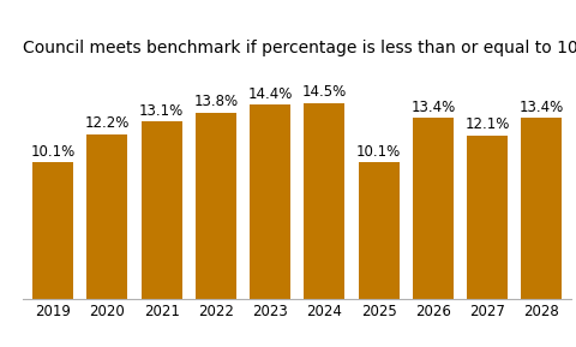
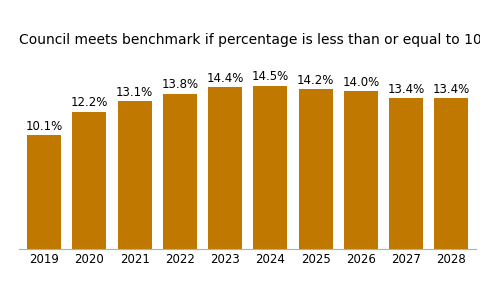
2025: 10.1% -> 14.2%
2026: 13.4% -> 14.0%
2027: 12.1% -> 13.4%
